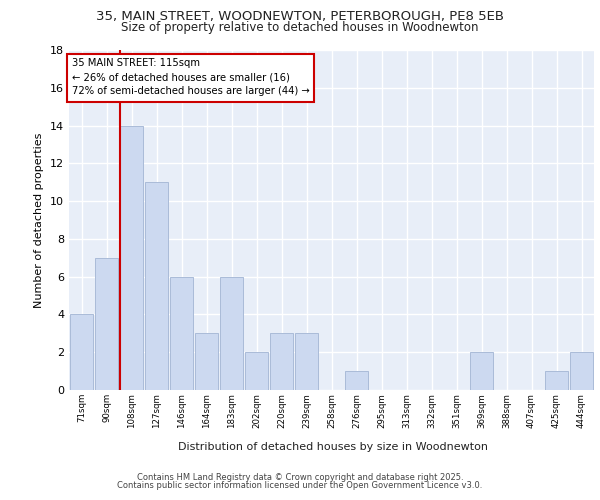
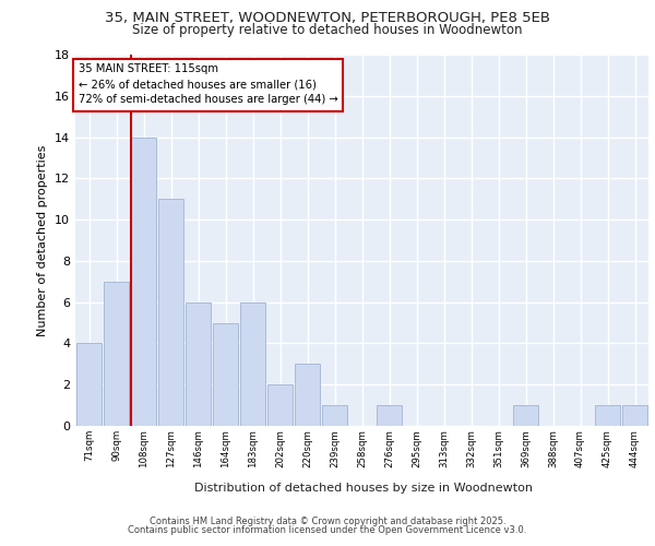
164sqm: 3 -> 5
239sqm: 3 -> 1
369sqm: 2 -> 1
444sqm: 2 -> 1
